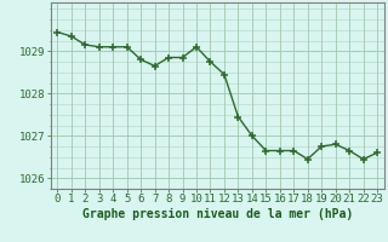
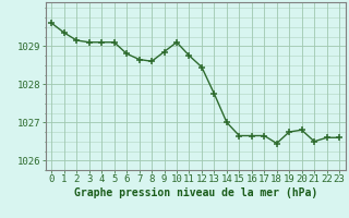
0: 1029.45 -> 1029.60
8: 1028.85 -> 1028.60
13: 1027.45 -> 1027.75
21: 1026.65 -> 1026.50
22: 1026.45 -> 1026.60
